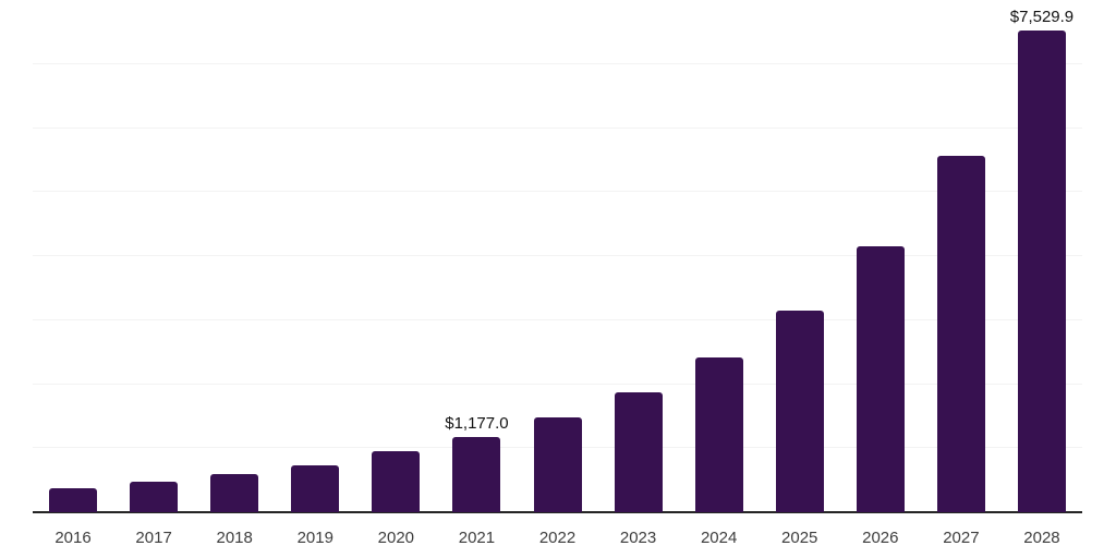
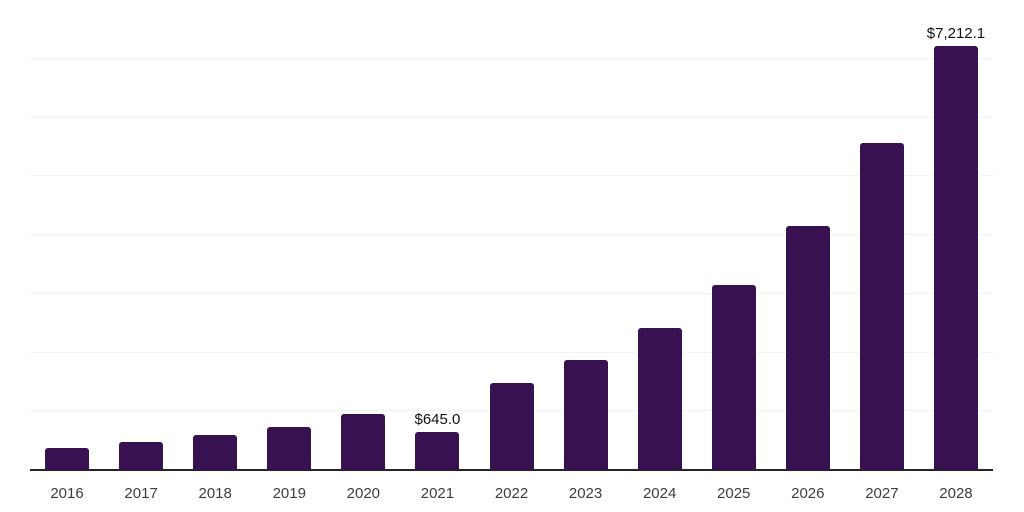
2021: $1,177.0 -> $645.0
2028: $7,529.9 -> $7,212.1
